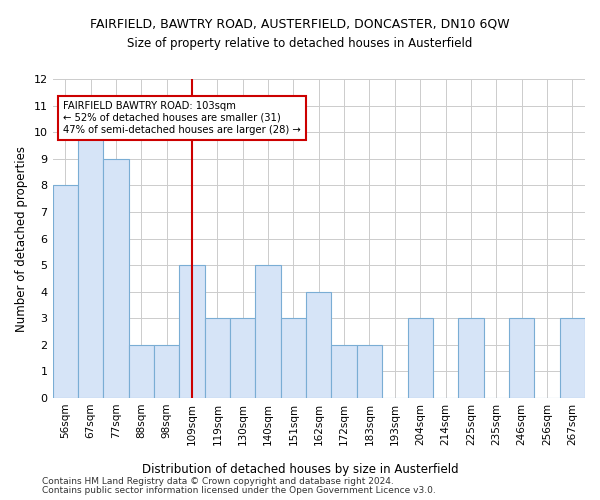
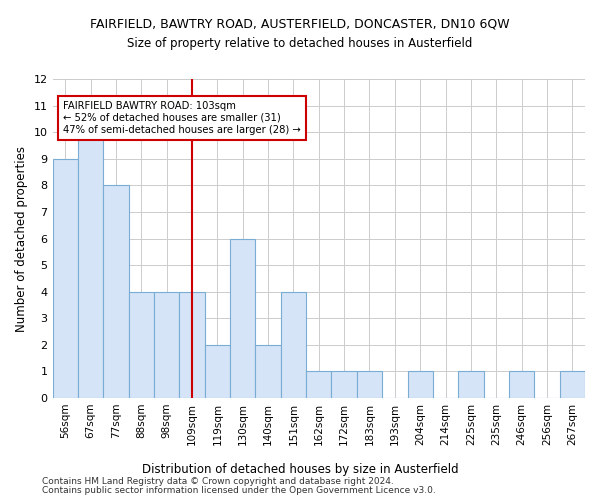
56sqm: 8 -> 9
77sqm: 9 -> 8
88sqm: 2 -> 4
98sqm: 2 -> 4
109sqm: 5 -> 4
119sqm: 3 -> 2
130sqm: 3 -> 6
140sqm: 5 -> 2
151sqm: 3 -> 4
162sqm: 4 -> 1
172sqm: 2 -> 1
183sqm: 2 -> 1
204sqm: 3 -> 1
225sqm: 3 -> 1
246sqm: 3 -> 1
267sqm: 3 -> 1
